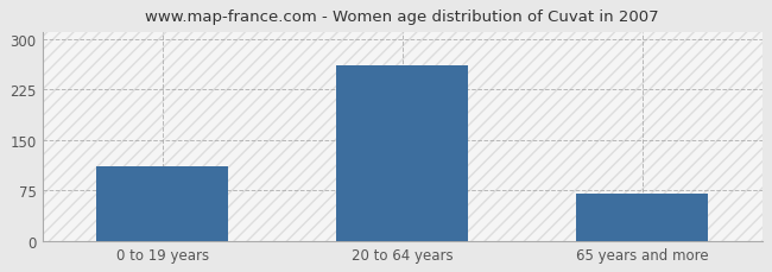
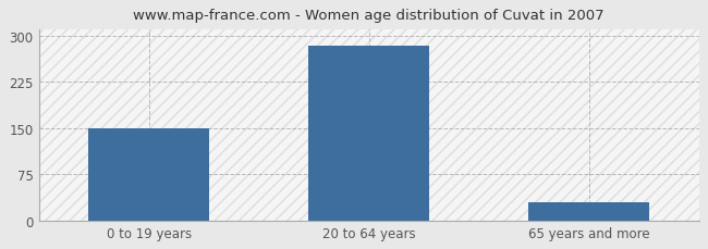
0 to 19 years: 110 -> 149
20 to 64 years: 260 -> 284
65 years and more: 70 -> 30
